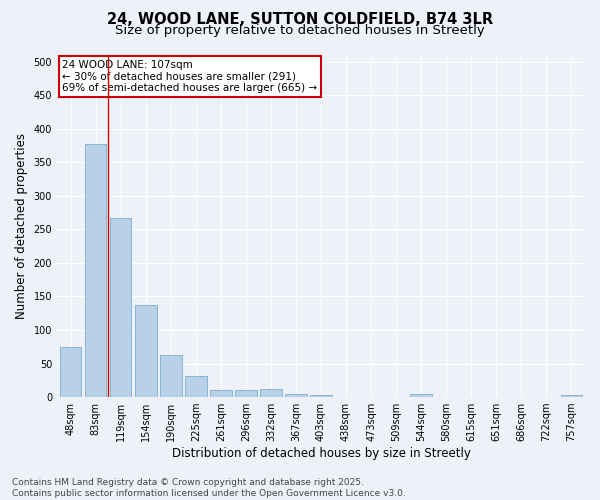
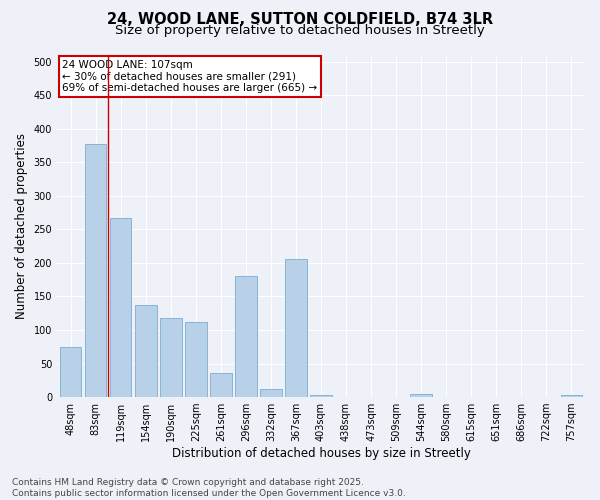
190sqm: 62 -> 118
225sqm: 31 -> 112
261sqm: 10 -> 36
296sqm: 10 -> 180
367sqm: 5 -> 206
